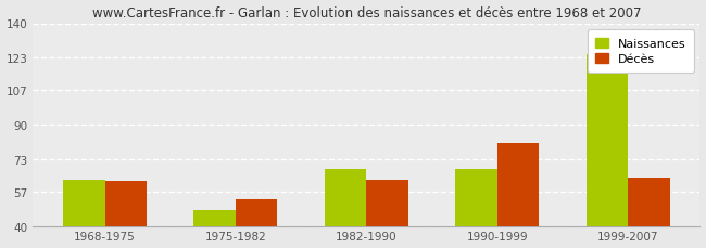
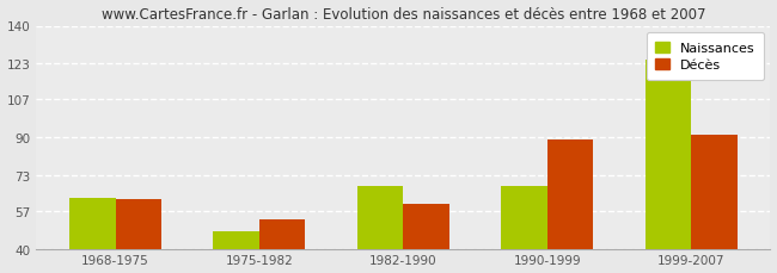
Décès/1982-1990: 63 -> 60
Décès/1990-1999: 81 -> 89
Décès/1999-2007: 64 -> 91
